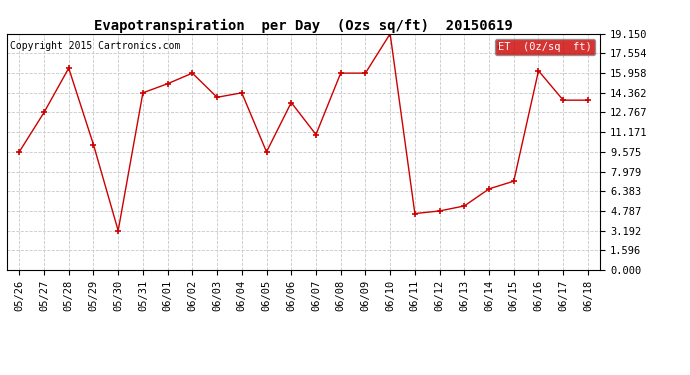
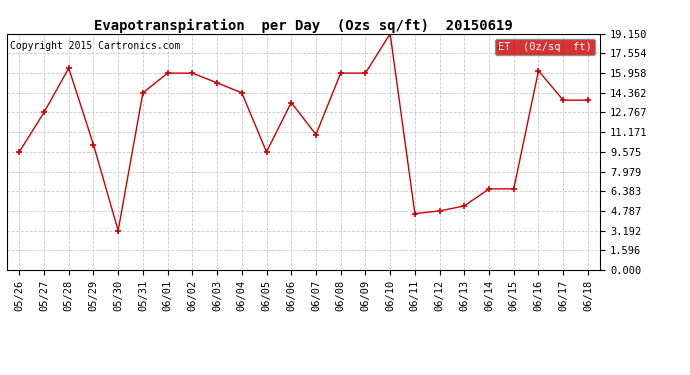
06/01: 15.1 -> 16.0
06/03: 14.0 -> 15.2
06/15: 7.2 -> 6.6
